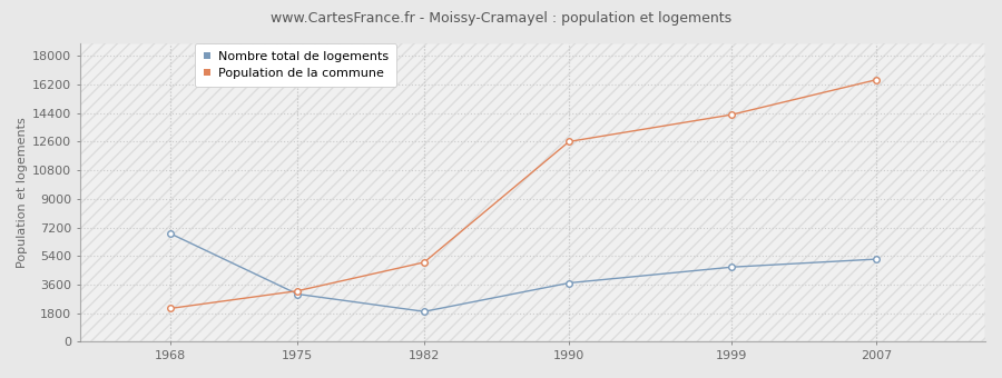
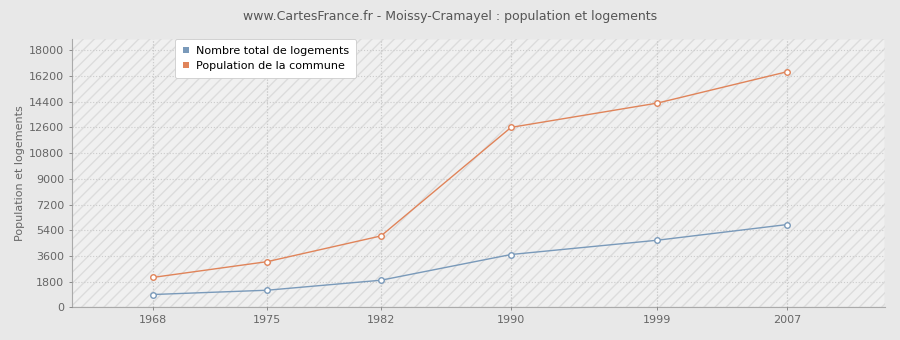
Nombre total de logements/1968: 6800 -> 900
Nombre total de logements/1975: 3000 -> 1200
Nombre total de logements/2007: 5200 -> 5800
